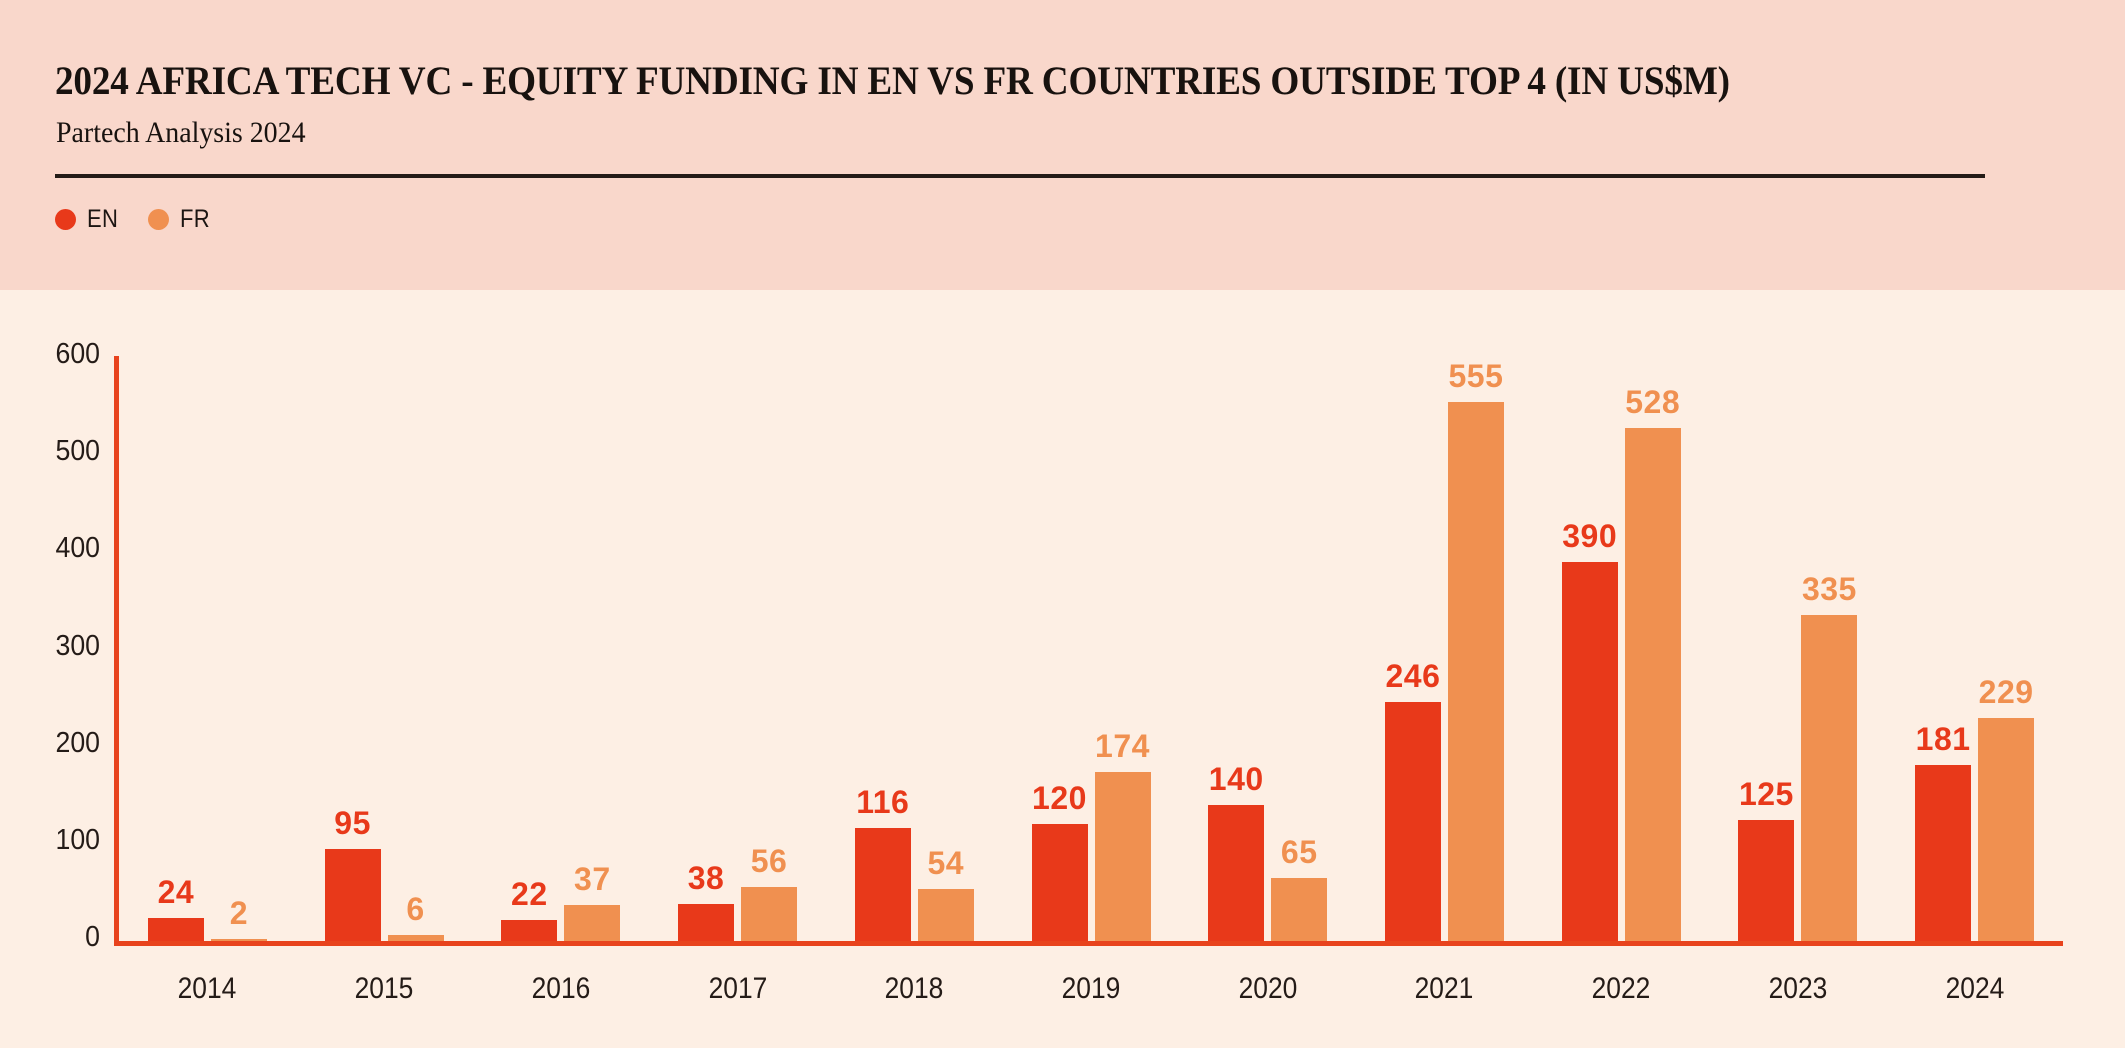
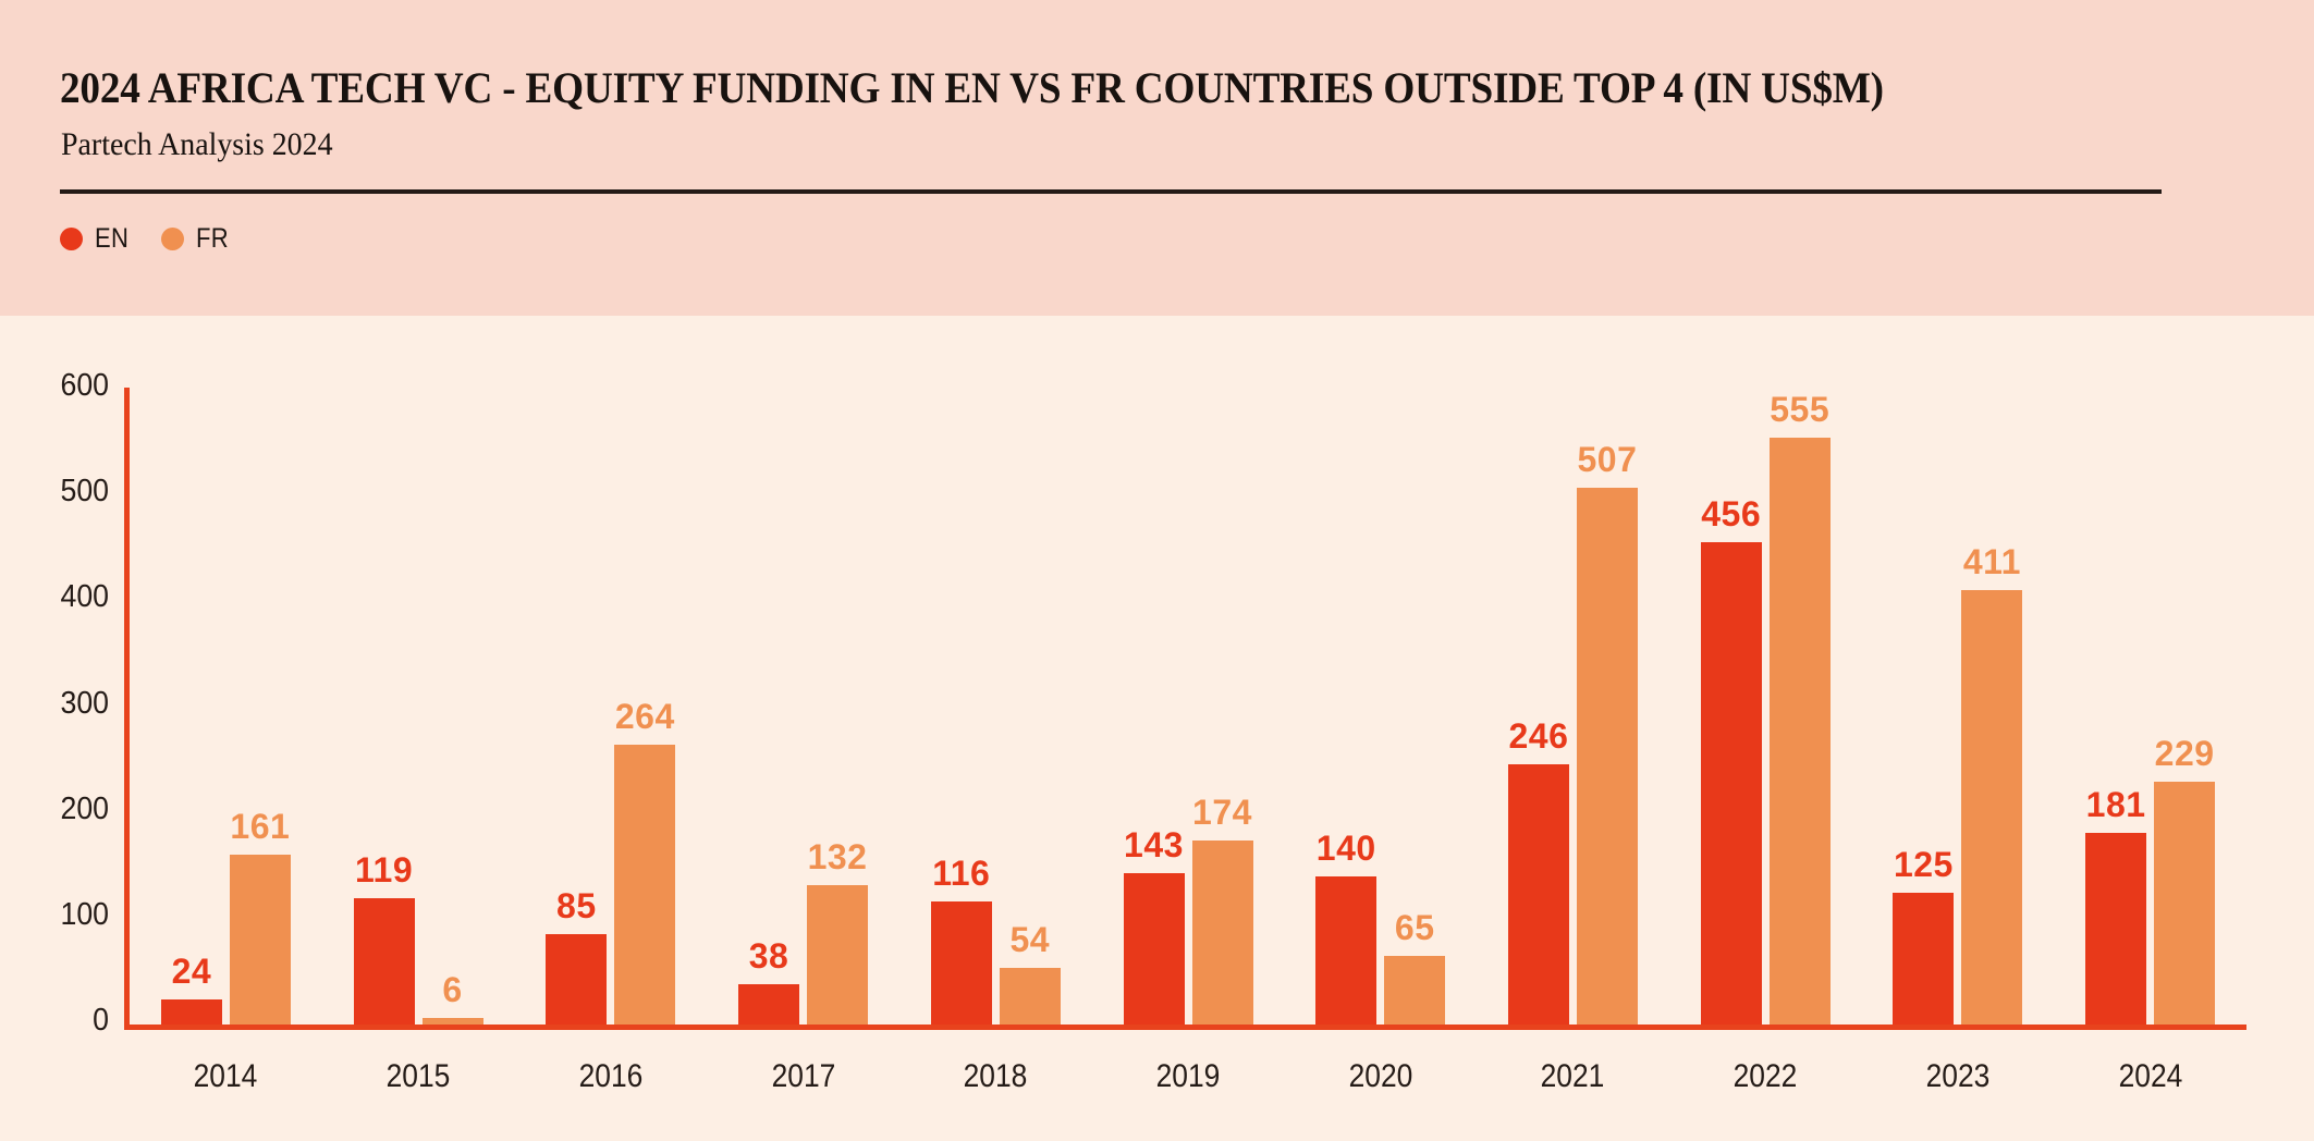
FR/2014: 2 -> 161
EN/2015: 95 -> 119
EN/2016: 22 -> 85
FR/2016: 37 -> 264
FR/2017: 56 -> 132
EN/2019: 120 -> 143
FR/2021: 555 -> 507
EN/2022: 390 -> 456
FR/2022: 528 -> 555
FR/2023: 335 -> 411
